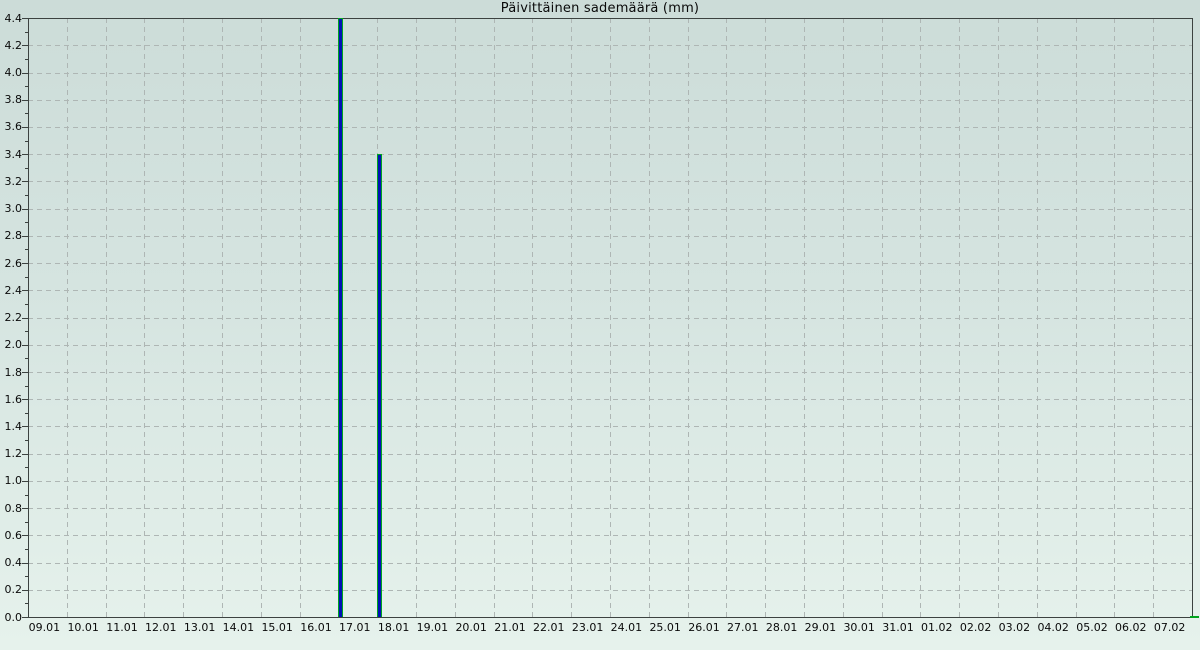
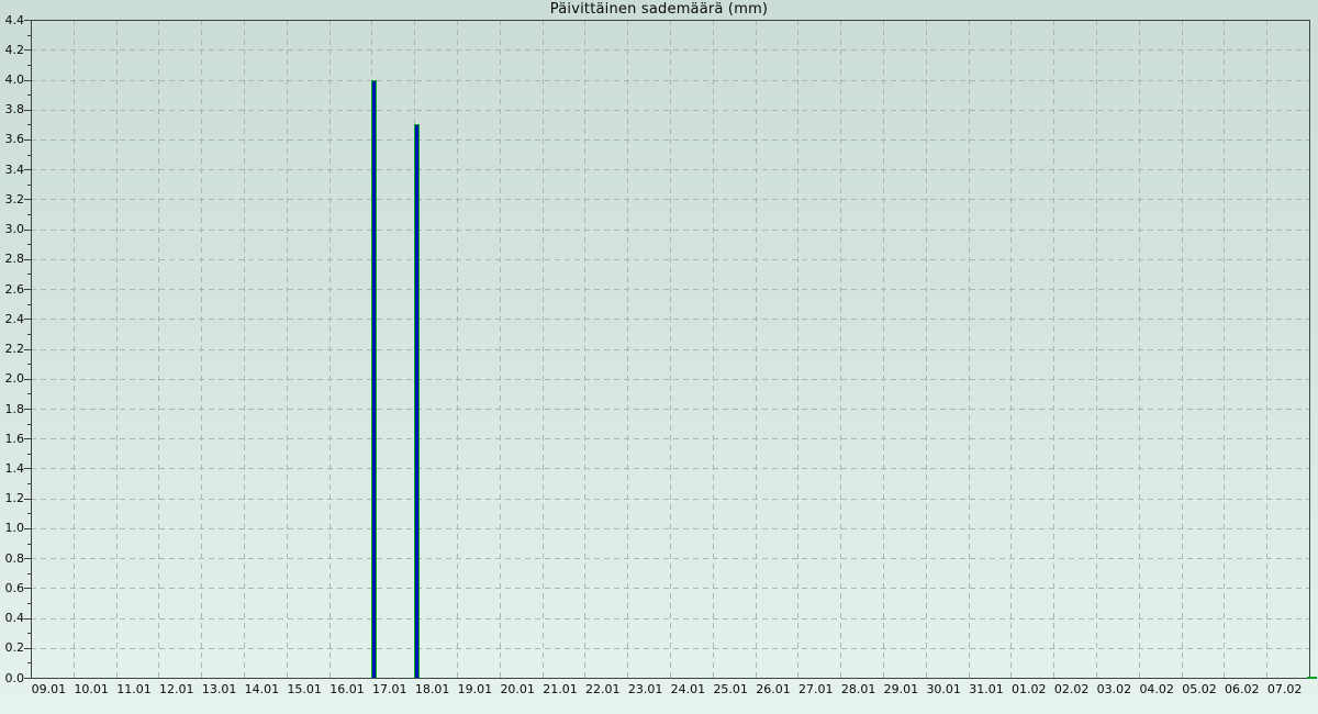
17.01: 4.4 -> 4.0
18.01: 3.4 -> 3.7
